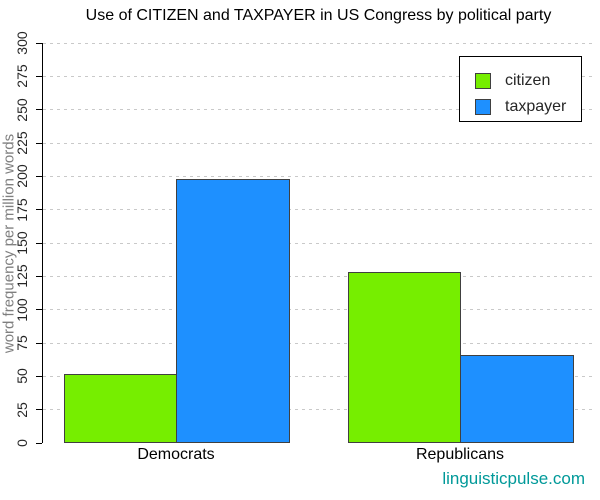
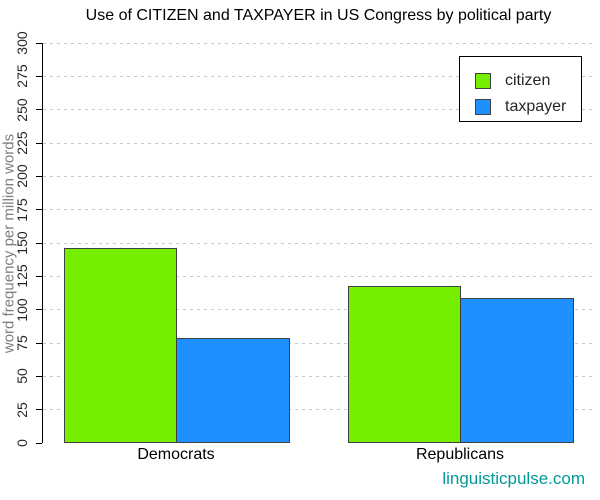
citizen/Democrats: 52 -> 146
taxpayer/Democrats: 198 -> 79
citizen/Republicans: 128 -> 118
taxpayer/Republicans: 66 -> 109
